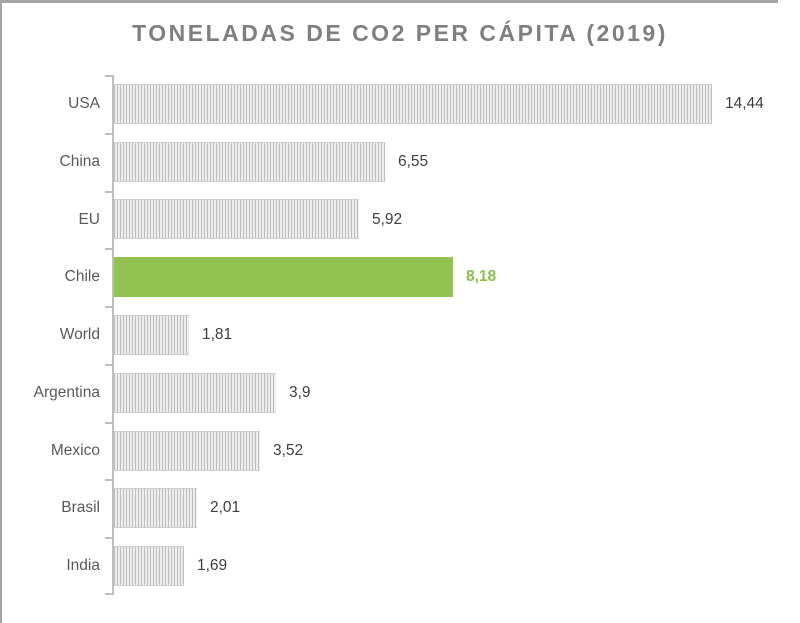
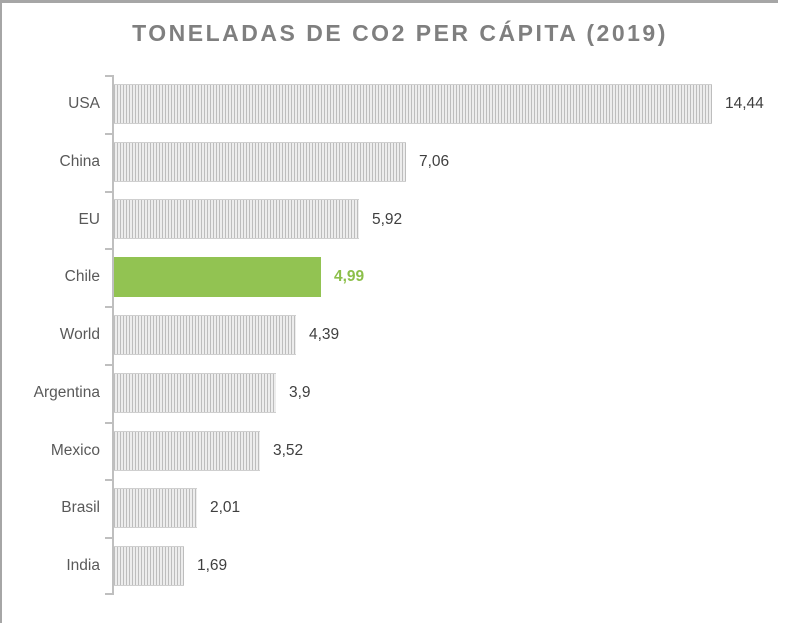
China: 6,55 -> 7,06
Chile: 8,18 -> 4,99
World: 1,81 -> 4,39
